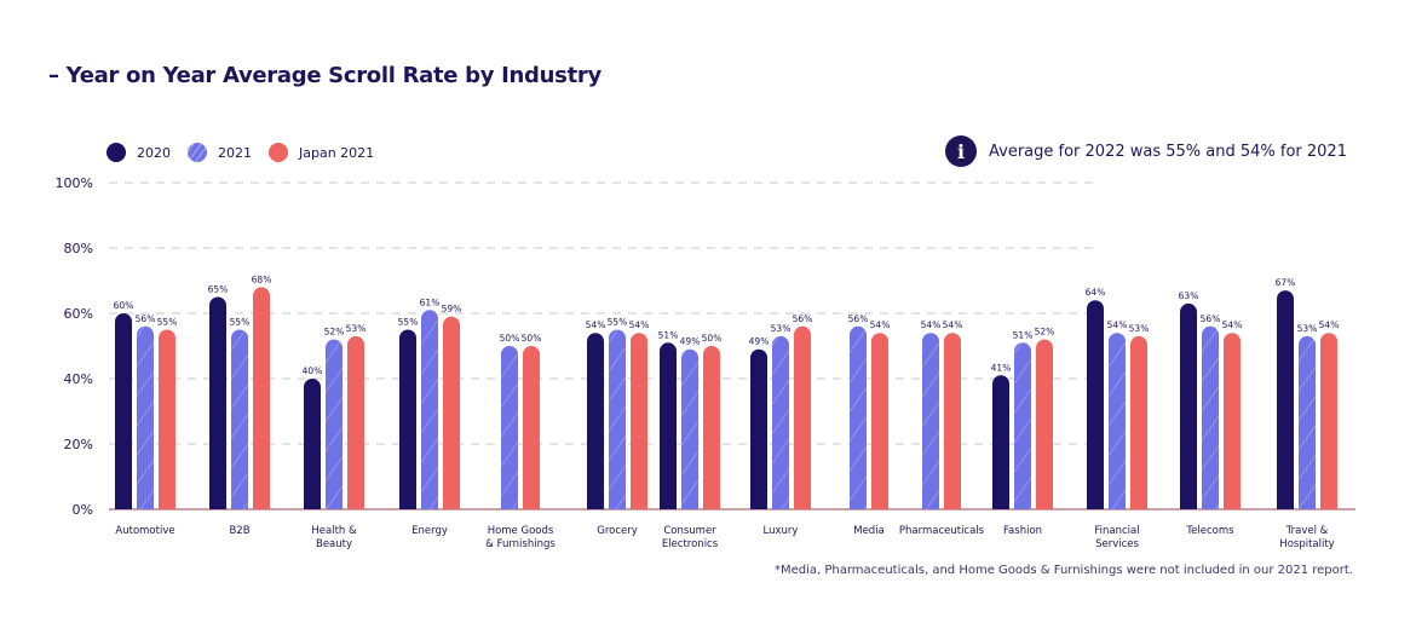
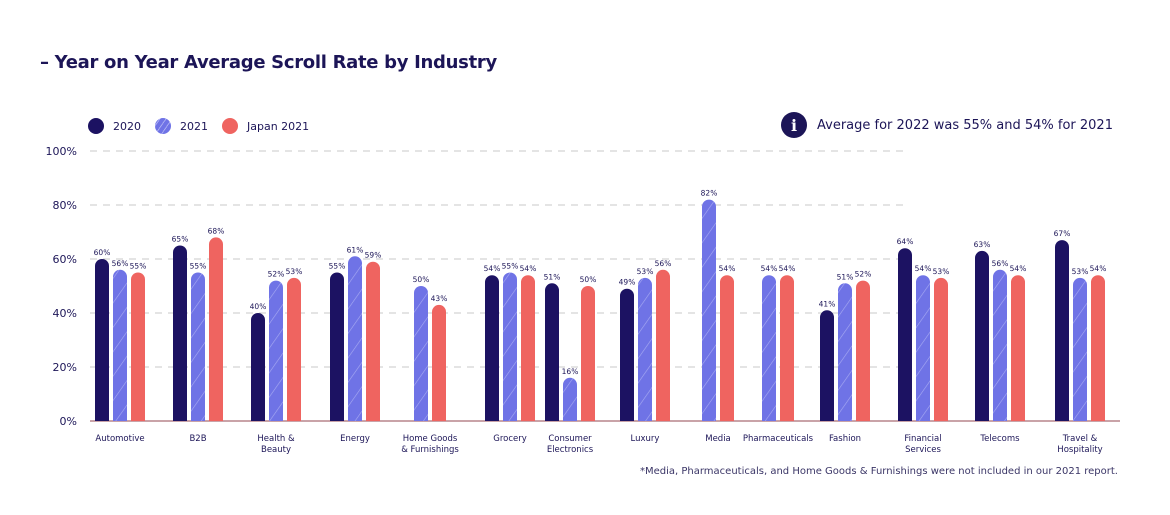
Japan 2021/Home Goods & Furnishings: 50% -> 43%
2021/Consumer Electronics: 49% -> 16%
2021/Media: 56% -> 82%
